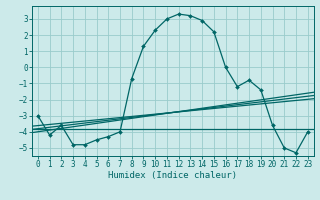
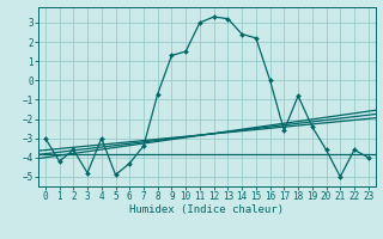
4: -4.8 -> -3.0
5: -4.5 -> -4.9
7: -4.0 -> -3.4
10: 2.3 -> 1.5
14: 2.9 -> 2.4
17: -1.2 -> -2.6
19: -1.4 -> -2.4
22: -5.3 -> -3.6
